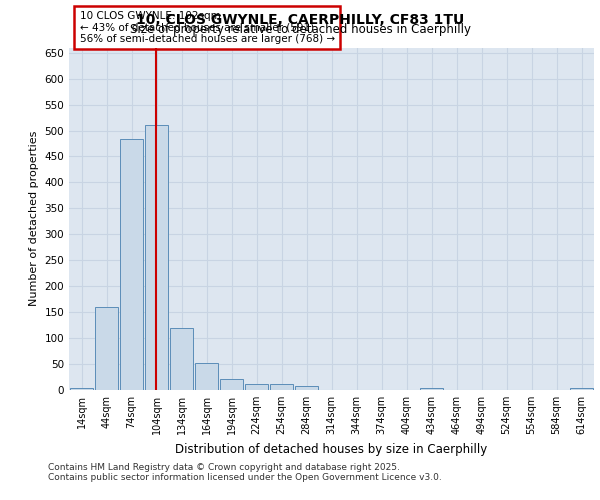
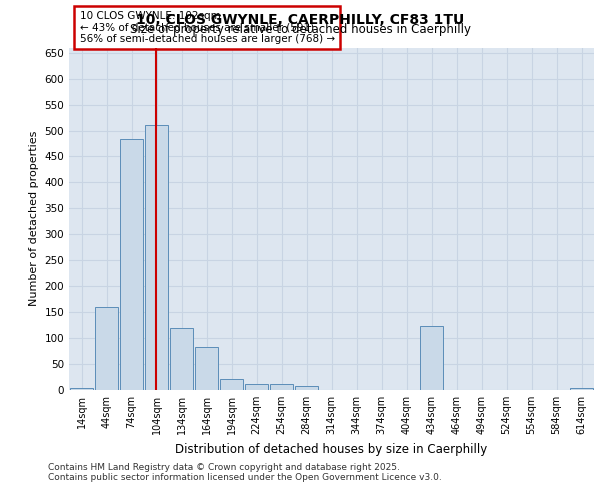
164sqm: 52 -> 82
434sqm: 3 -> 124
